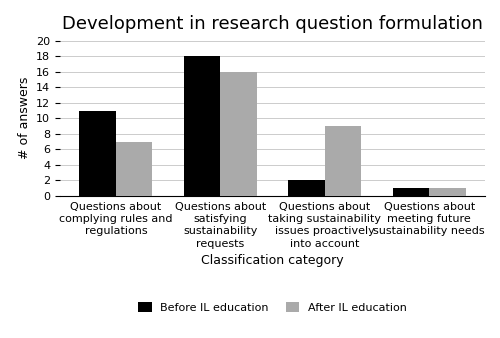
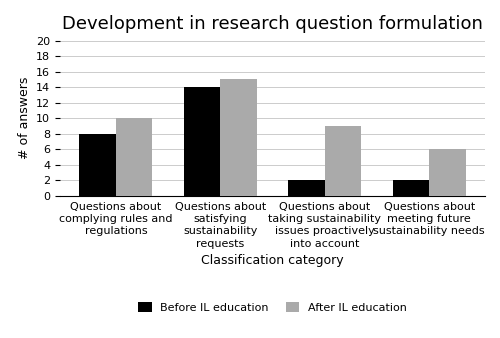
Before IL education/Questions about complying rules and regulations: 11 -> 8
After IL education/Questions about complying rules and regulations: 7 -> 10
Before IL education/Questions about satisfying sustainability requests: 18 -> 14
After IL education/Questions about satisfying sustainability requests: 16 -> 15
Before IL education/Questions about meeting future sustainability needs: 1 -> 2
After IL education/Questions about meeting future sustainability needs: 1 -> 6
